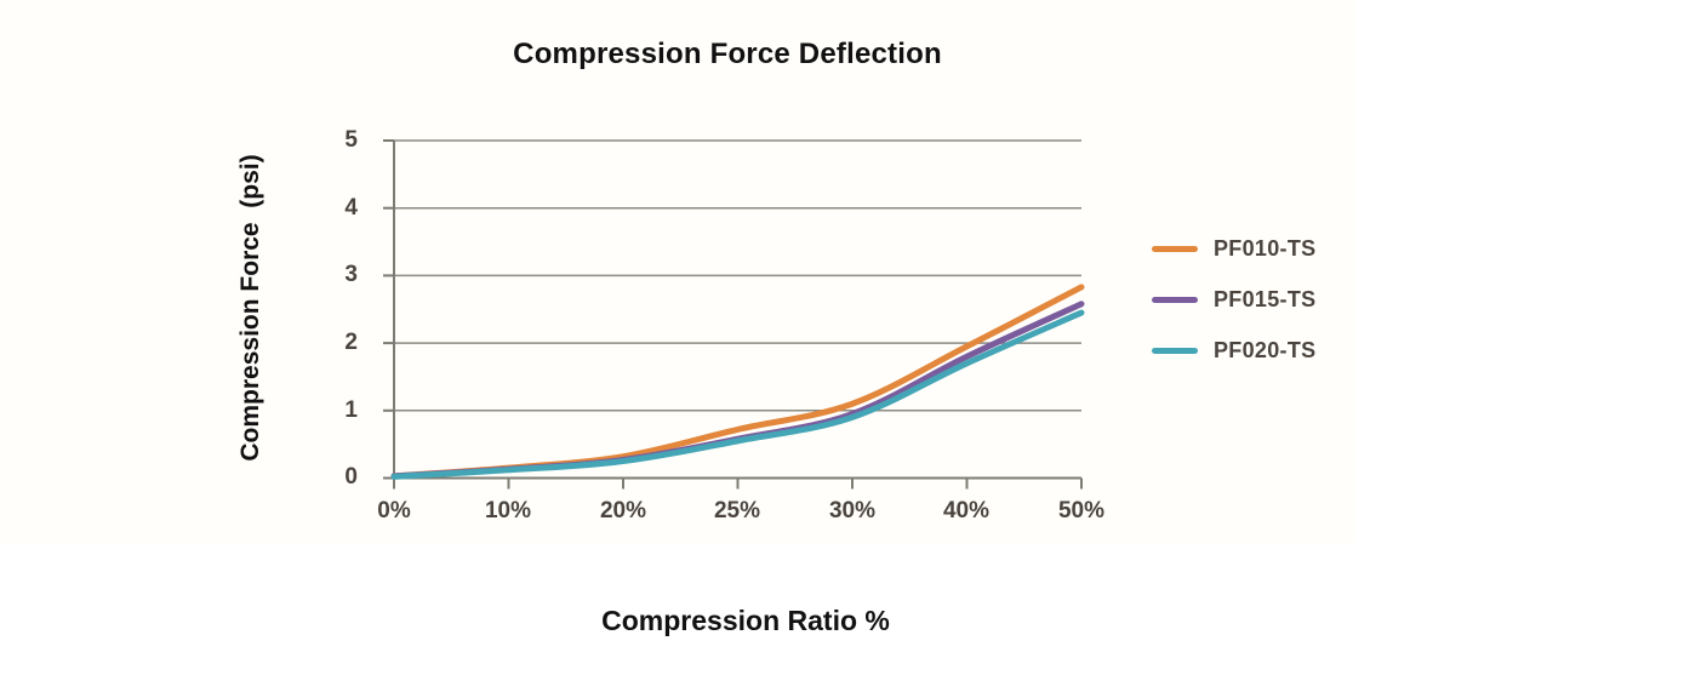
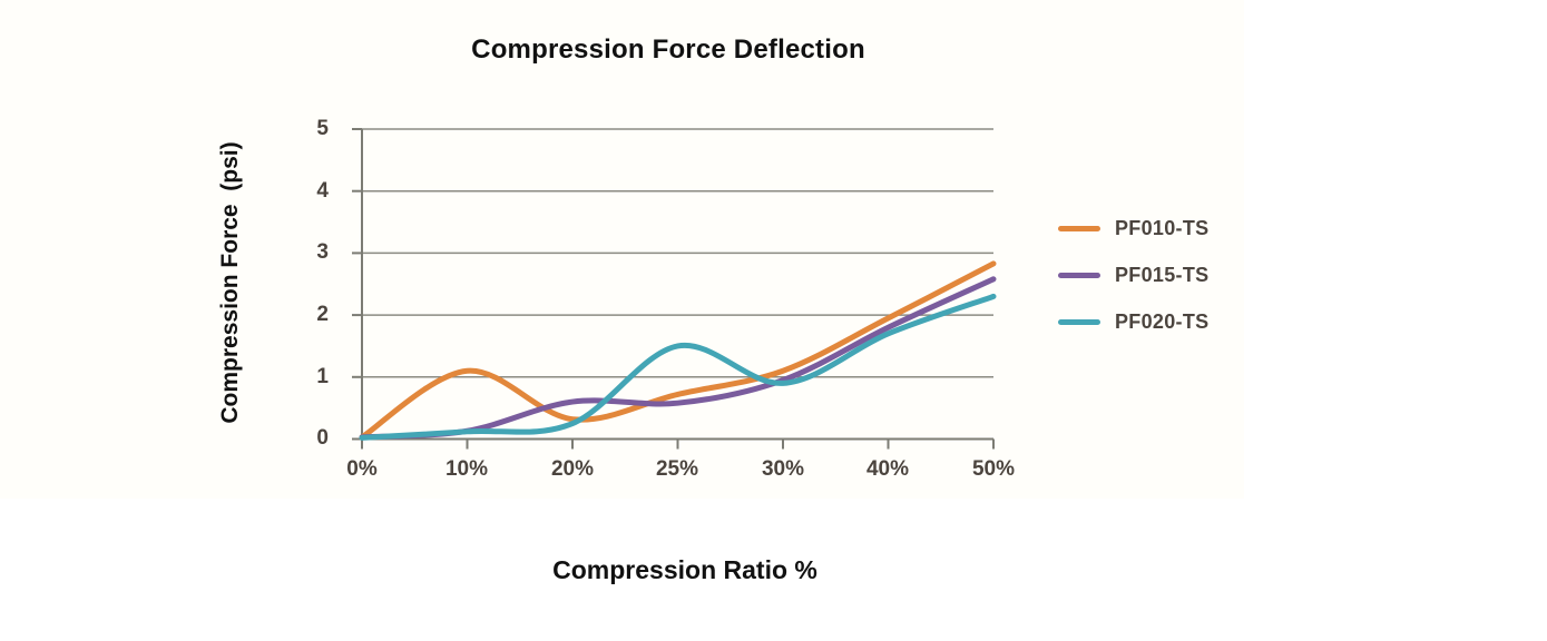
PF010-TS/10%: 0.1 -> 1.1
PF015-TS/20%: 0.3 -> 0.6
PF020-TS/25%: 0.6 -> 1.5
PF020-TS/50%: 2.5 -> 2.3
